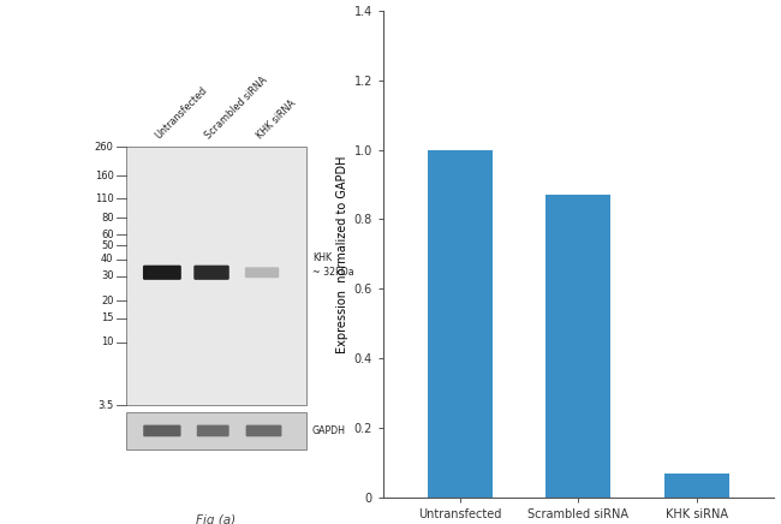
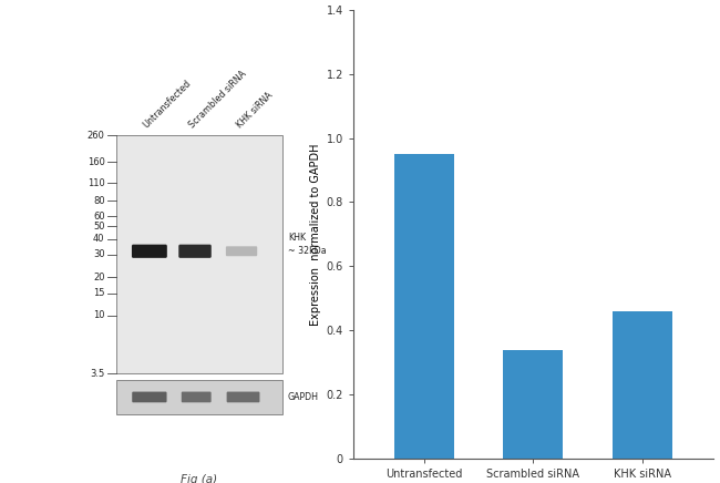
Untransfected: 1.00 -> 0.95
Scrambled siRNA: 0.87 -> 0.34
KHK siRNA: 0.07 -> 0.46
